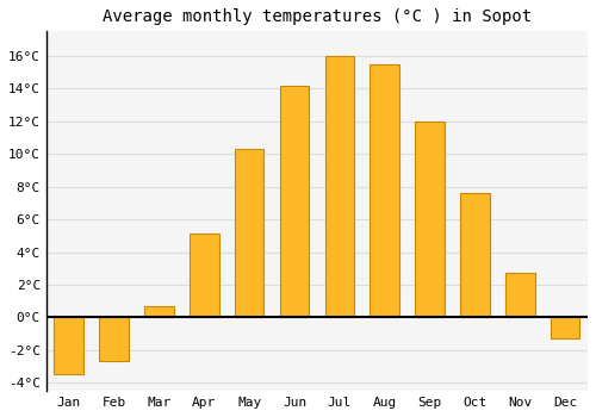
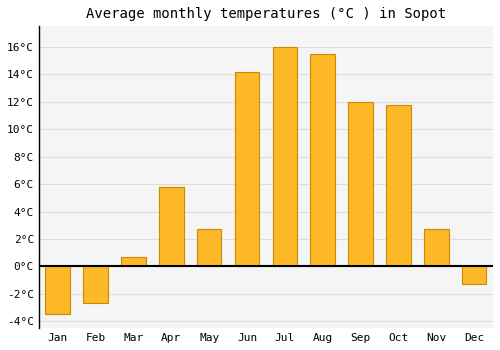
Apr: 5.1°C -> 5.8°C
May: 10.3°C -> 2.7°C
Oct: 7.6°C -> 11.8°C
